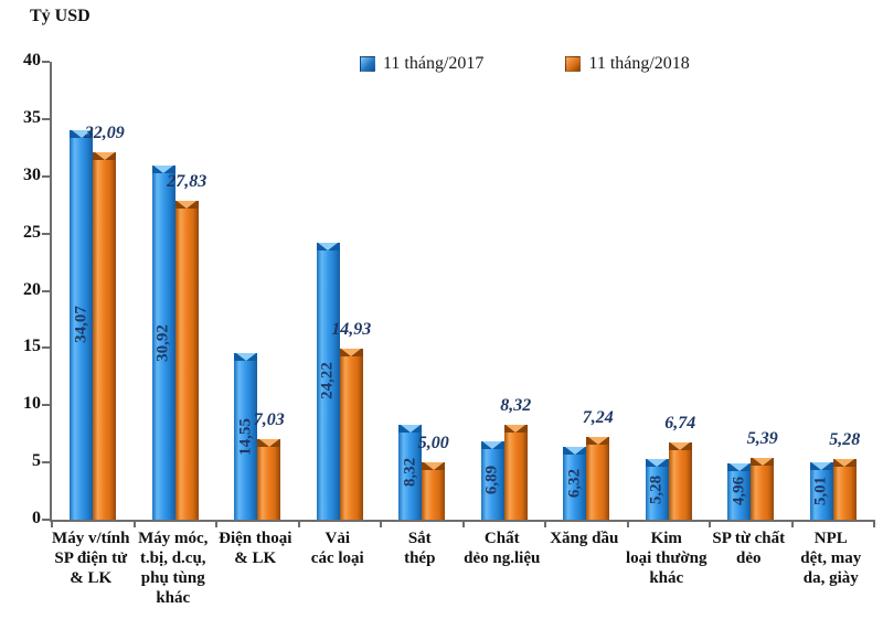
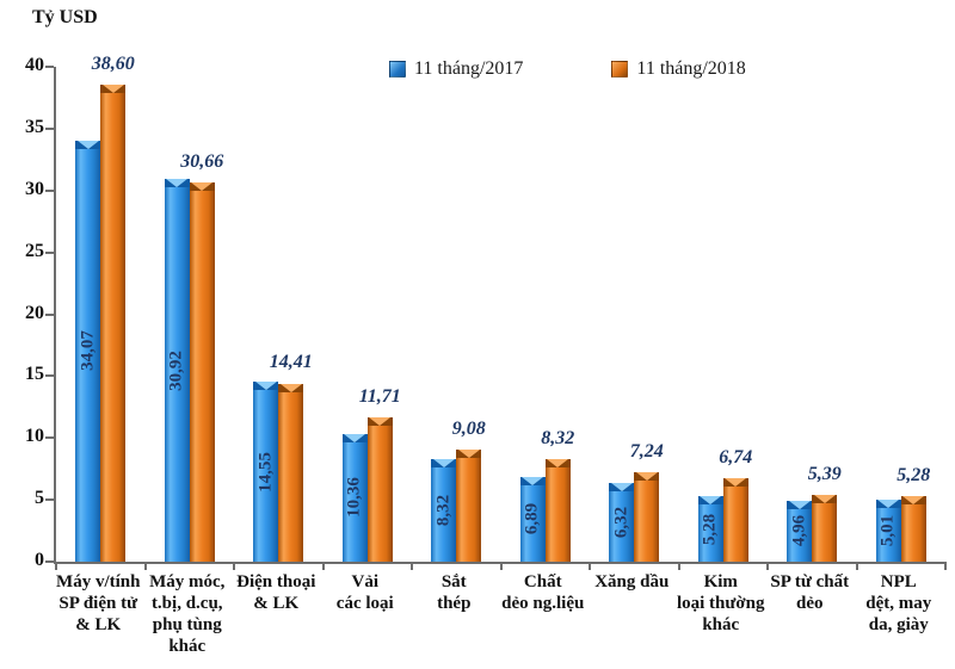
11 tháng/2018/Máy v/tính SP điện tử & LK: 32,09 -> 38,60
11 tháng/2018/Máy móc, t.bị, d.cụ, phụ tùng khác: 27,83 -> 30,66
11 tháng/2018/Điện thoại & LK: 7,03 -> 14,41
11 tháng/2017/Vải các loại: 24,22 -> 10,36
11 tháng/2018/Vải các loại: 14,93 -> 11,71
11 tháng/2018/Sắt thép: 5,00 -> 9,08
